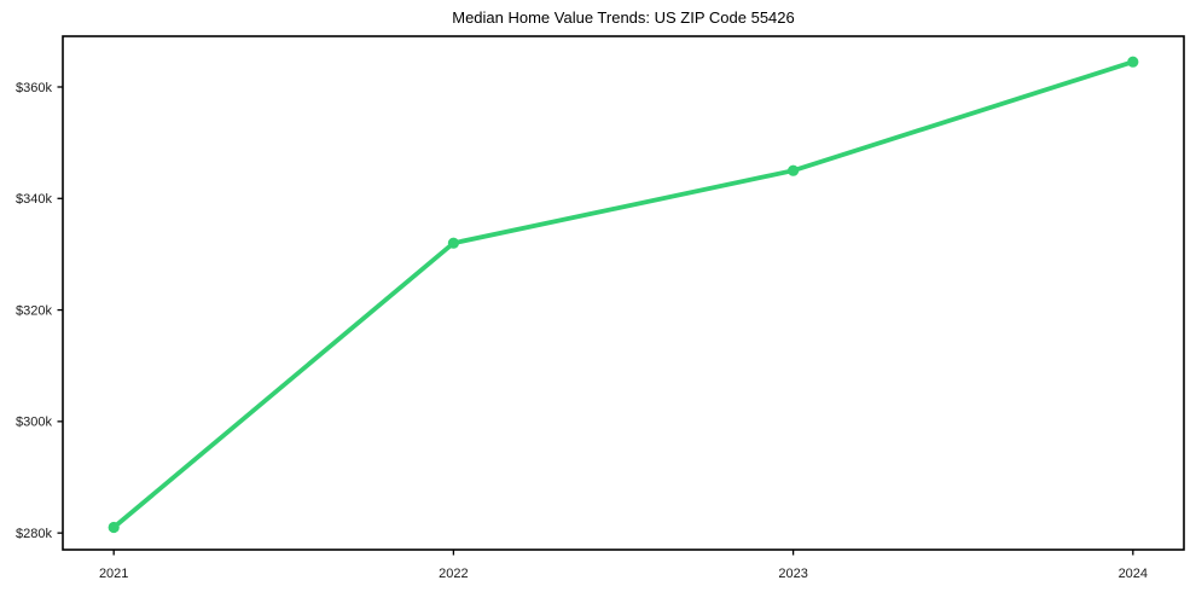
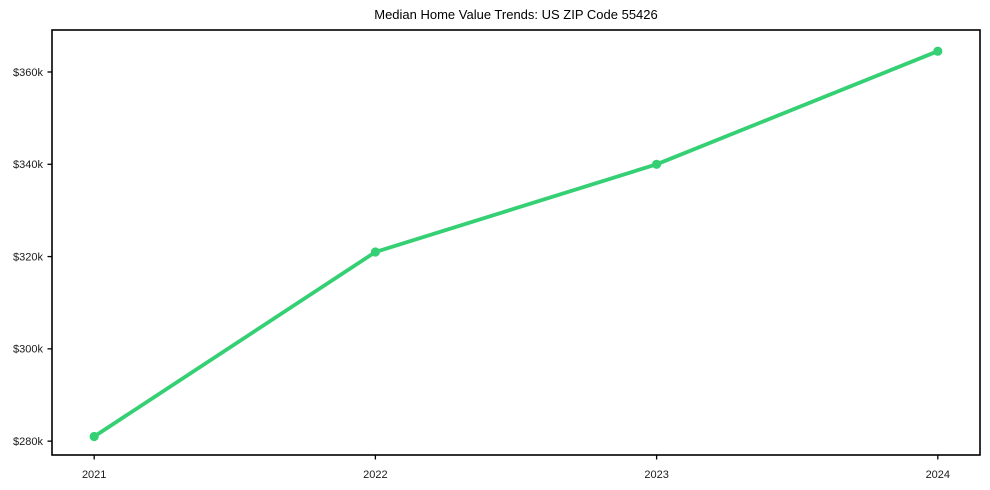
2022: $332k -> $321k
2023: $345k -> $340k
